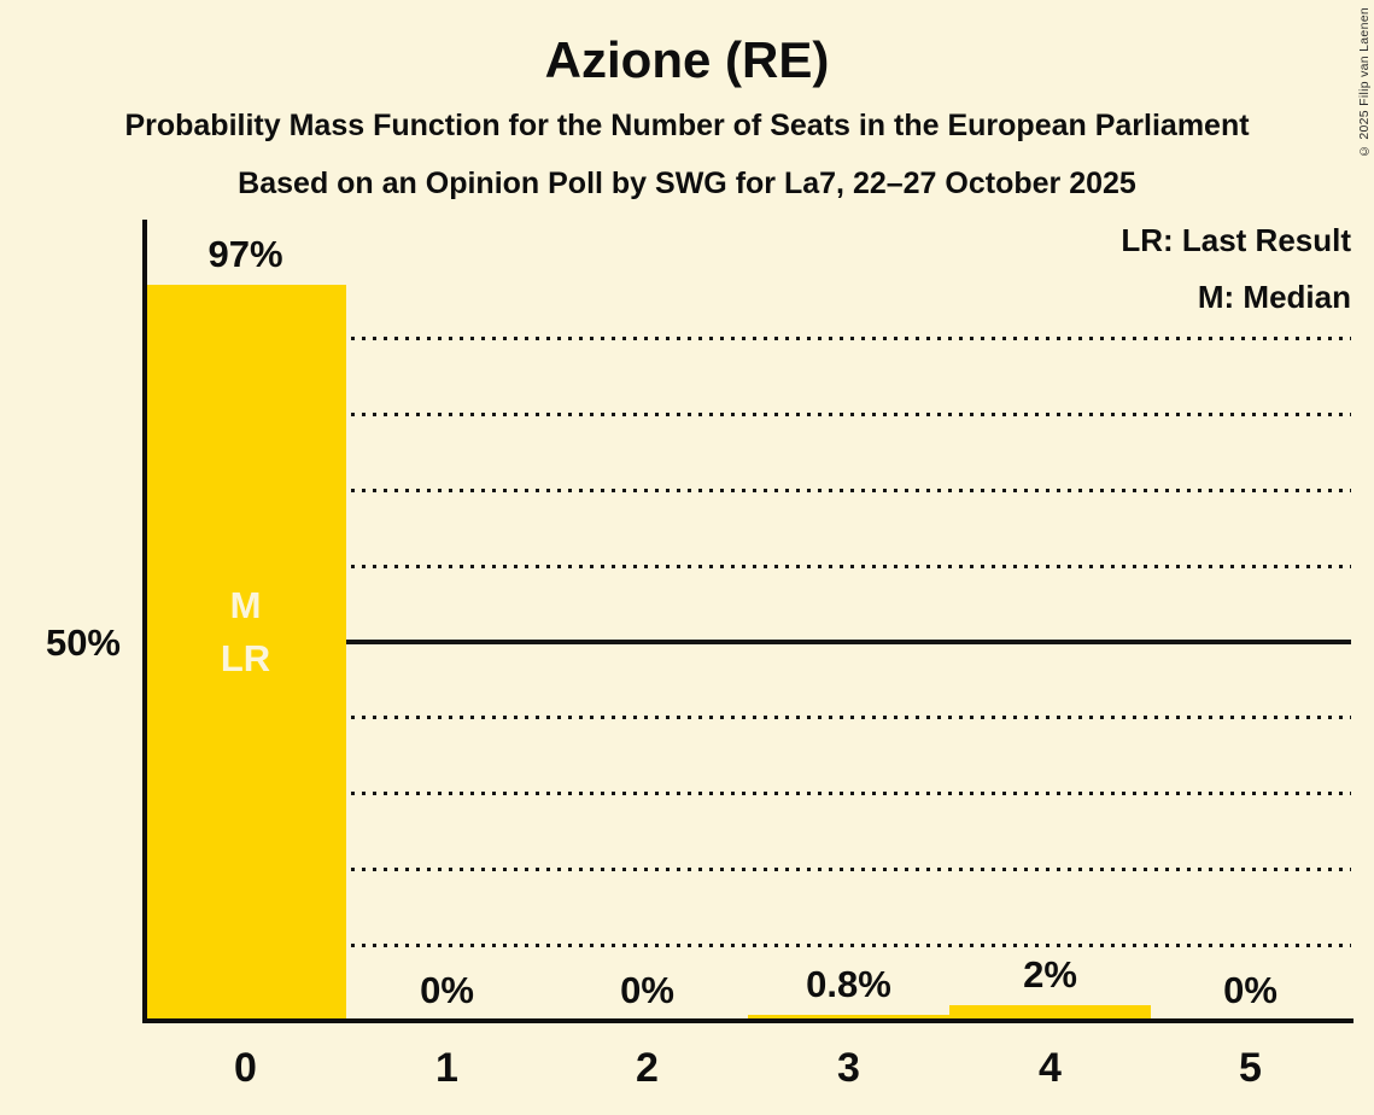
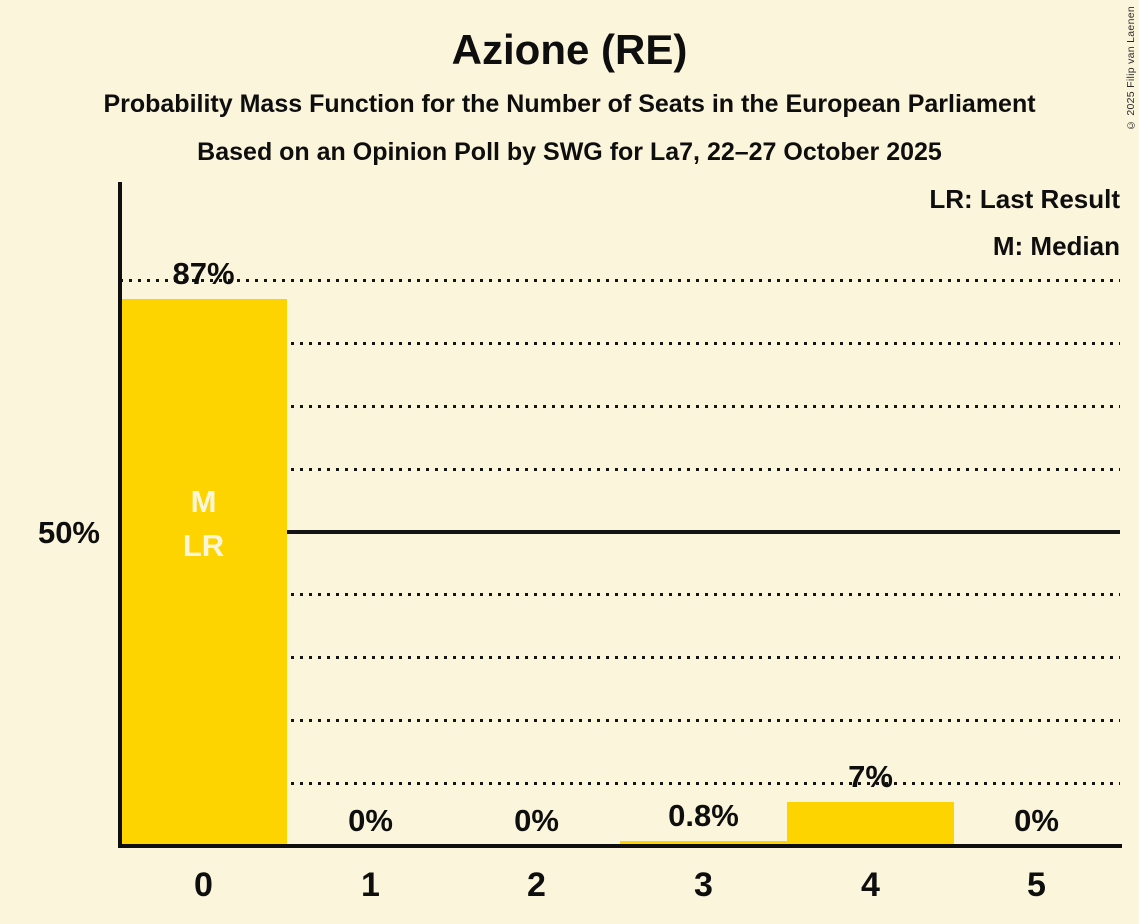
0: 97% -> 87%
4: 2% -> 7%
